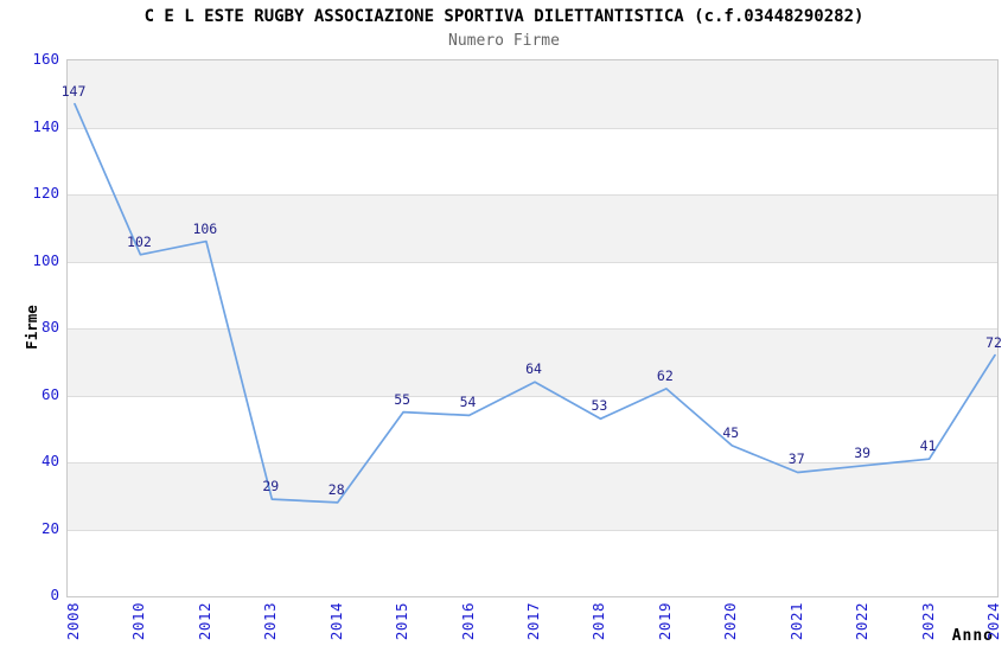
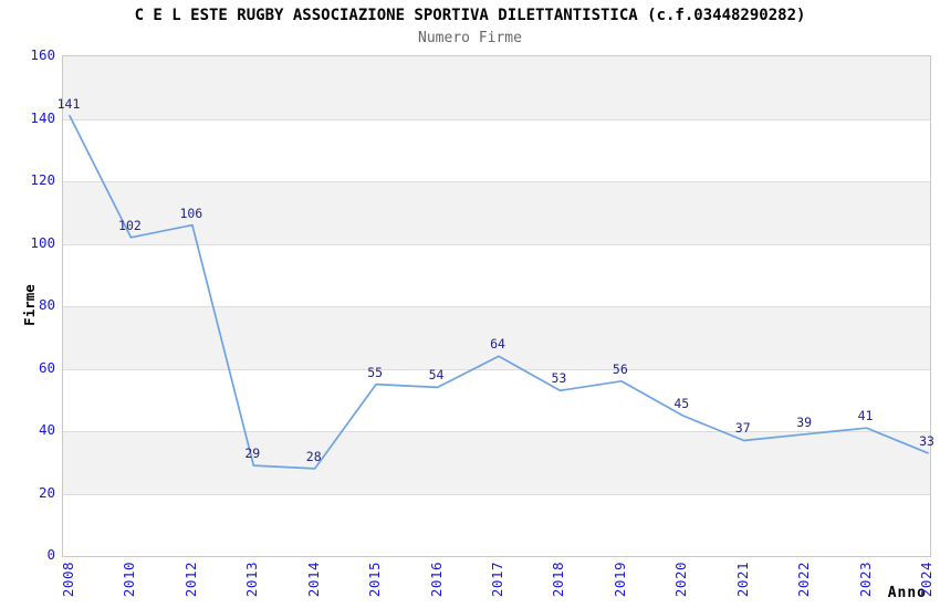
2008: 147 -> 141
2019: 62 -> 56
2024: 72 -> 33
